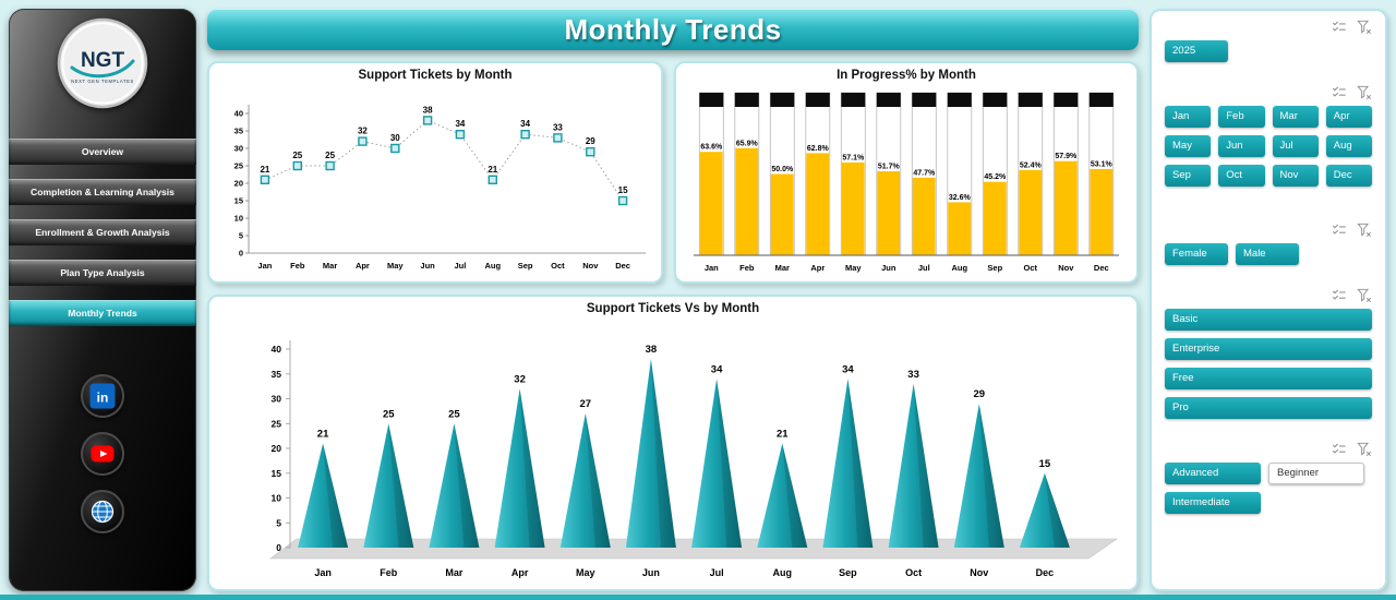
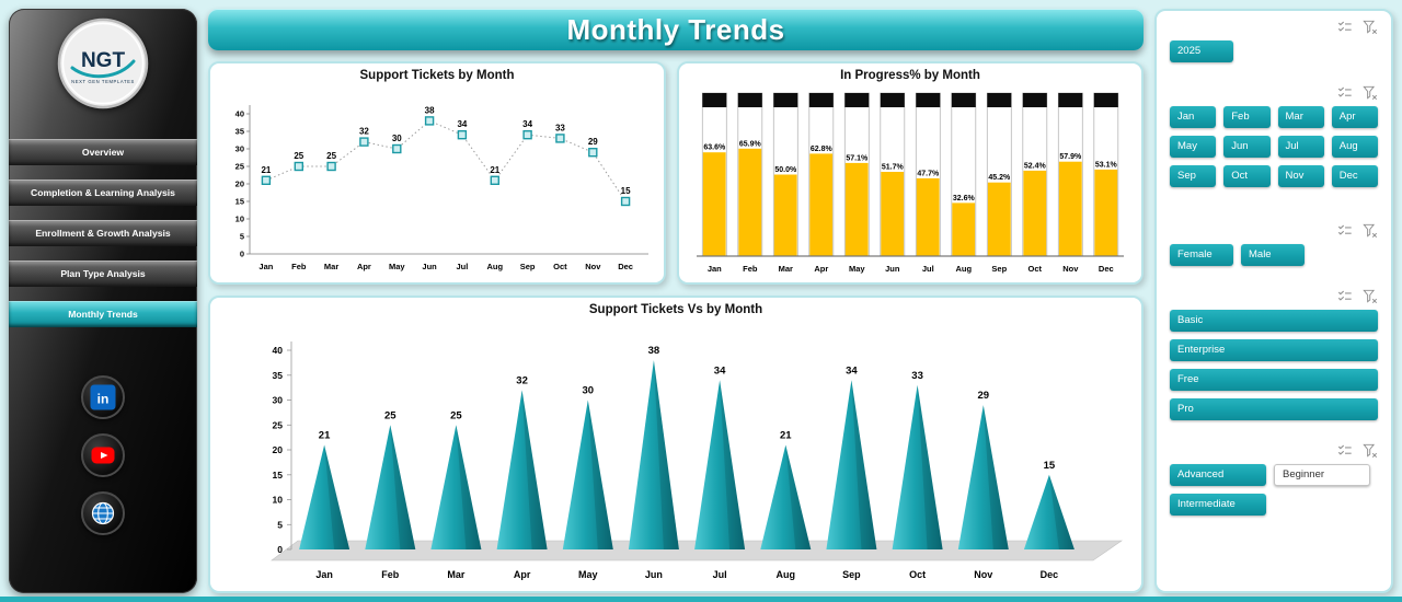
Support Tickets Vs by Month/May: 27 -> 30
